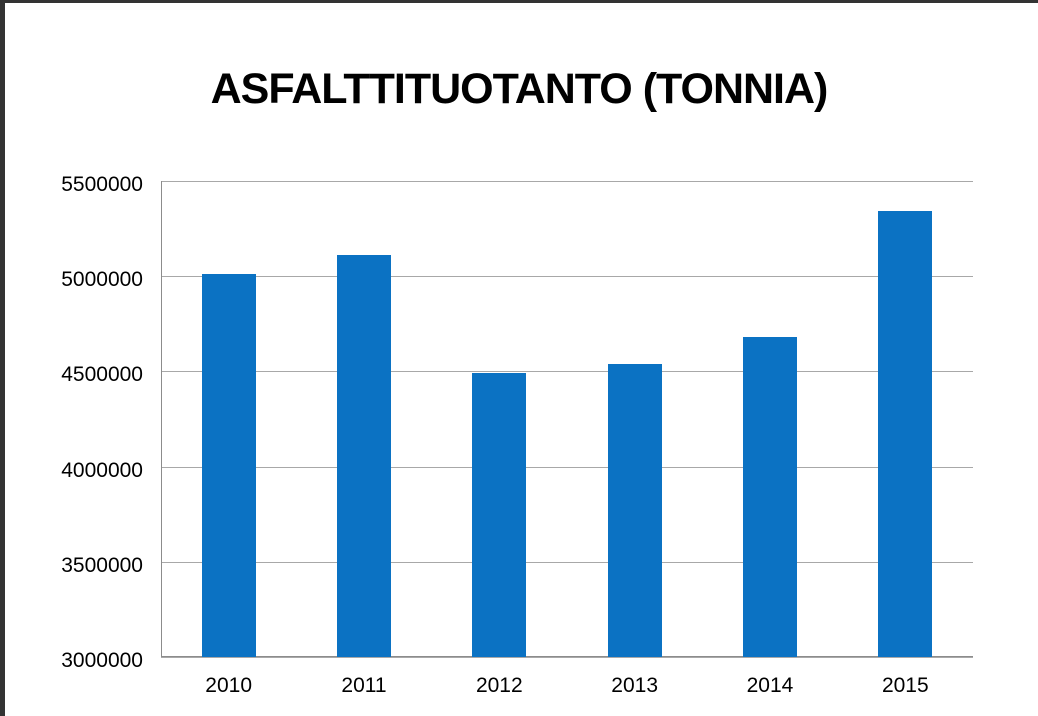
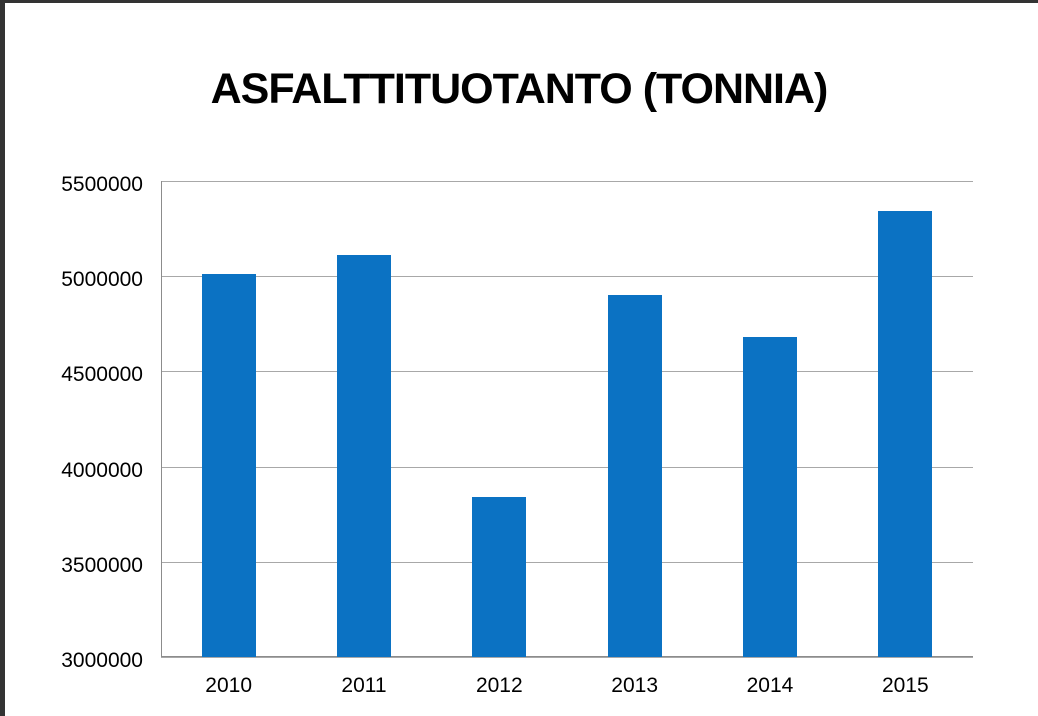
2012: 4490000 -> 3840000
2013: 4540000 -> 4900000
